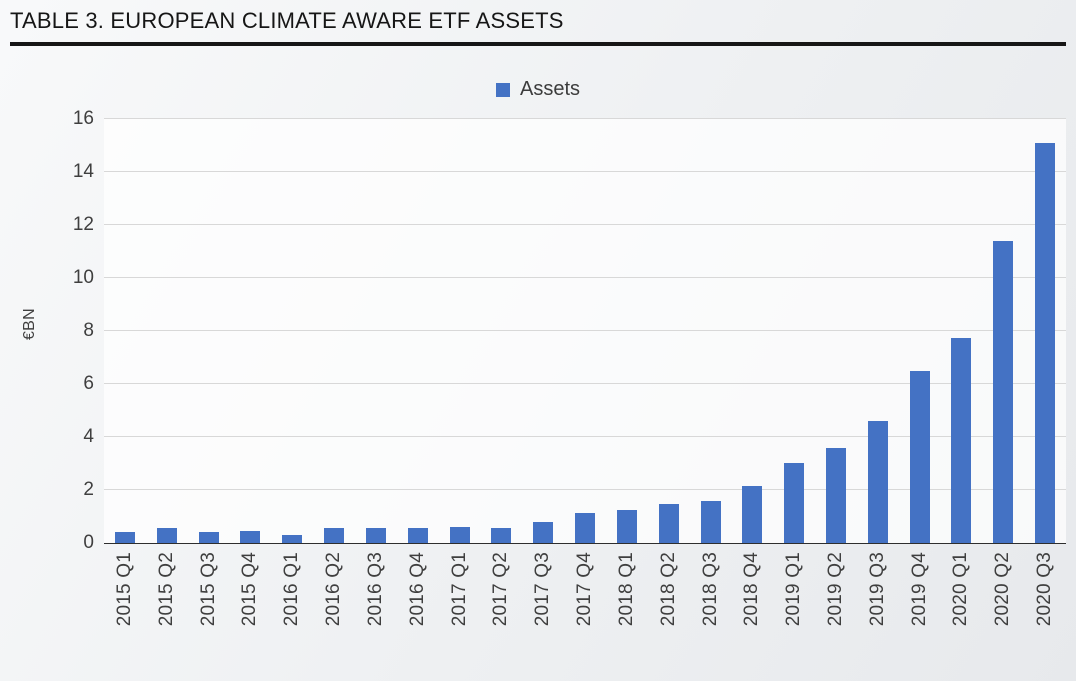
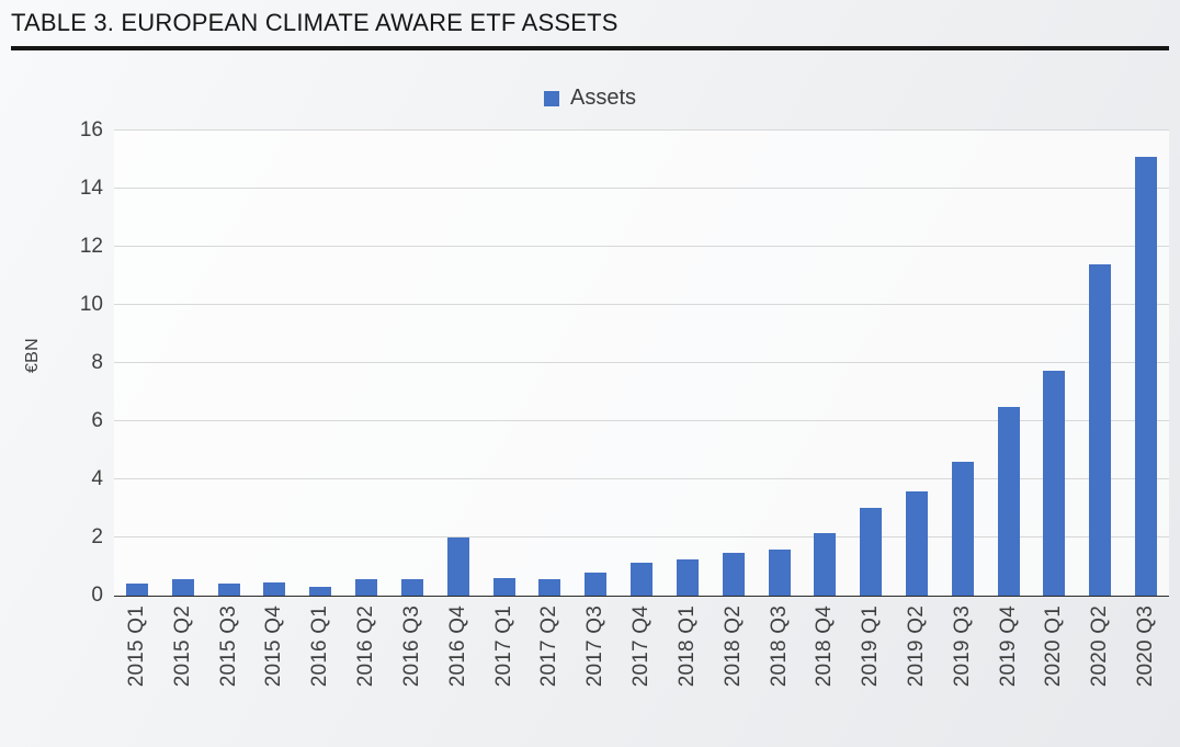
2016 Q4: 0.6 -> 2.0
